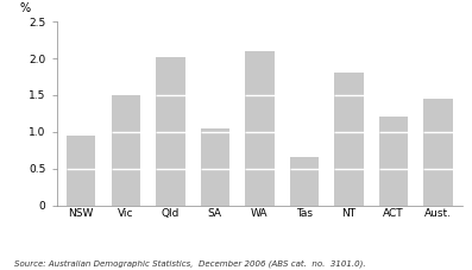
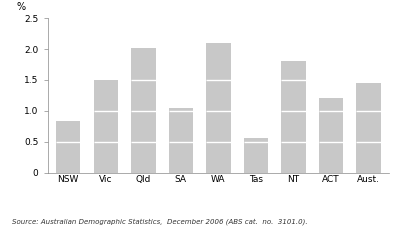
NSW: 0.95 -> 0.84
Tas: 0.65 -> 0.56
